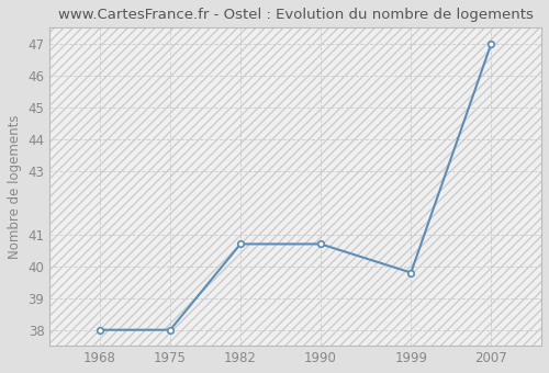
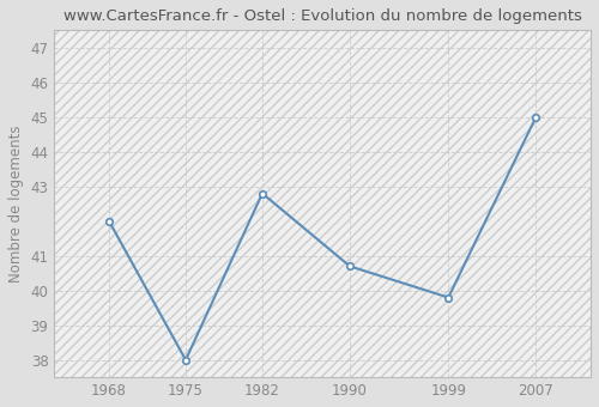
1968: 38.0 -> 42.0
1982: 40.7 -> 42.8
2007: 47.0 -> 45.0
